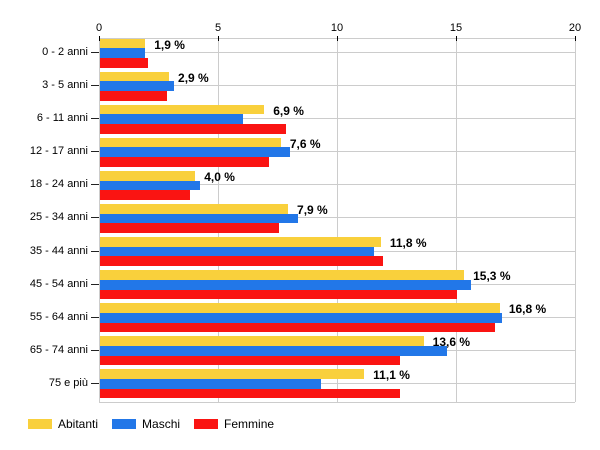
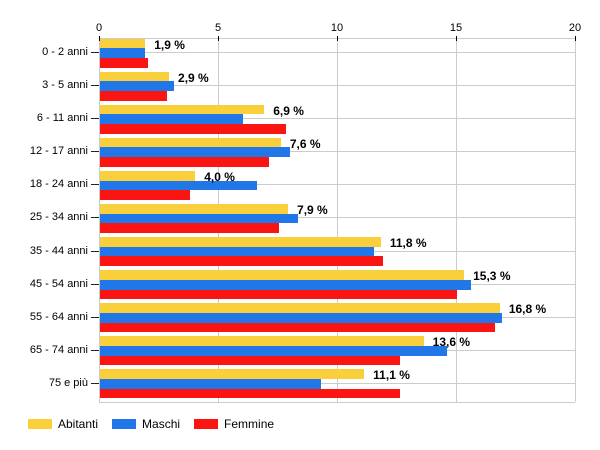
Maschi/18 - 24 anni: 4.2 -> 6.6
